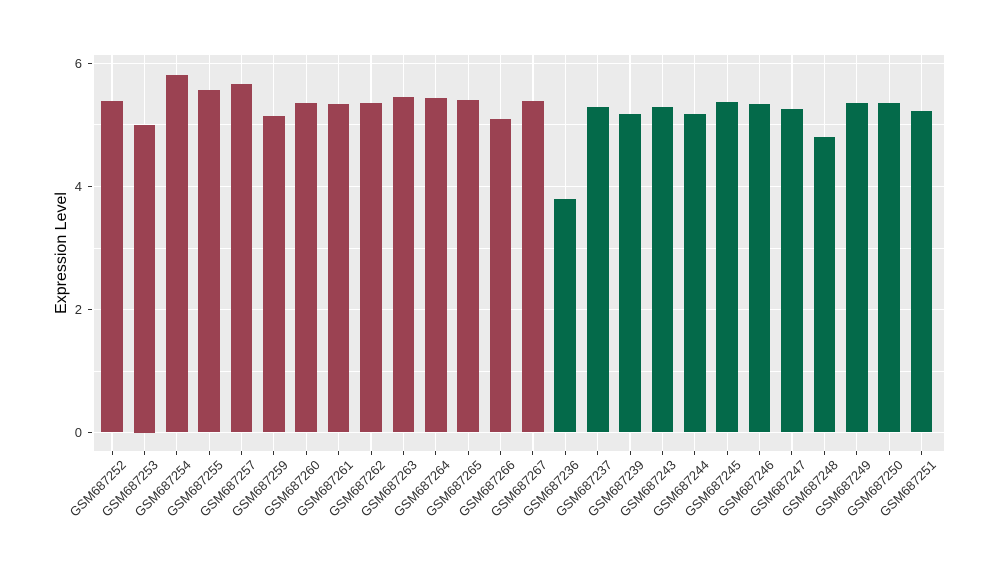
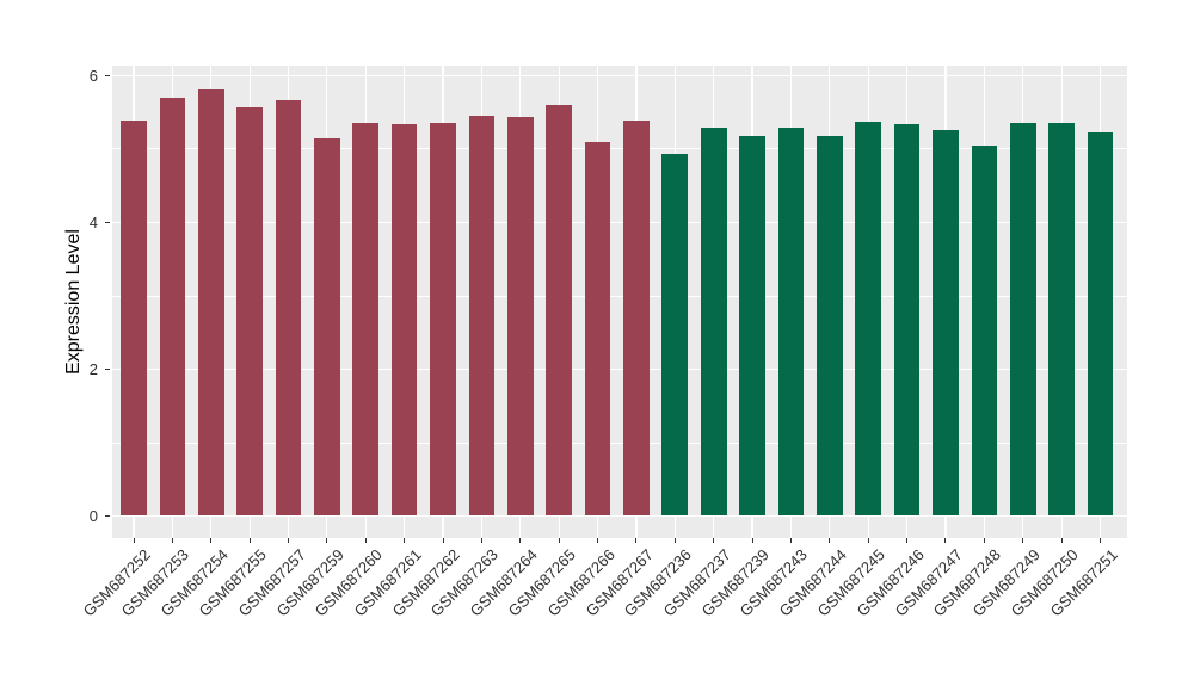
GSM687253: 5.0 -> 5.7
GSM687265: 5.4 -> 5.6
GSM687236: 3.8 -> 4.9
GSM687248: 4.8 -> 5.0
